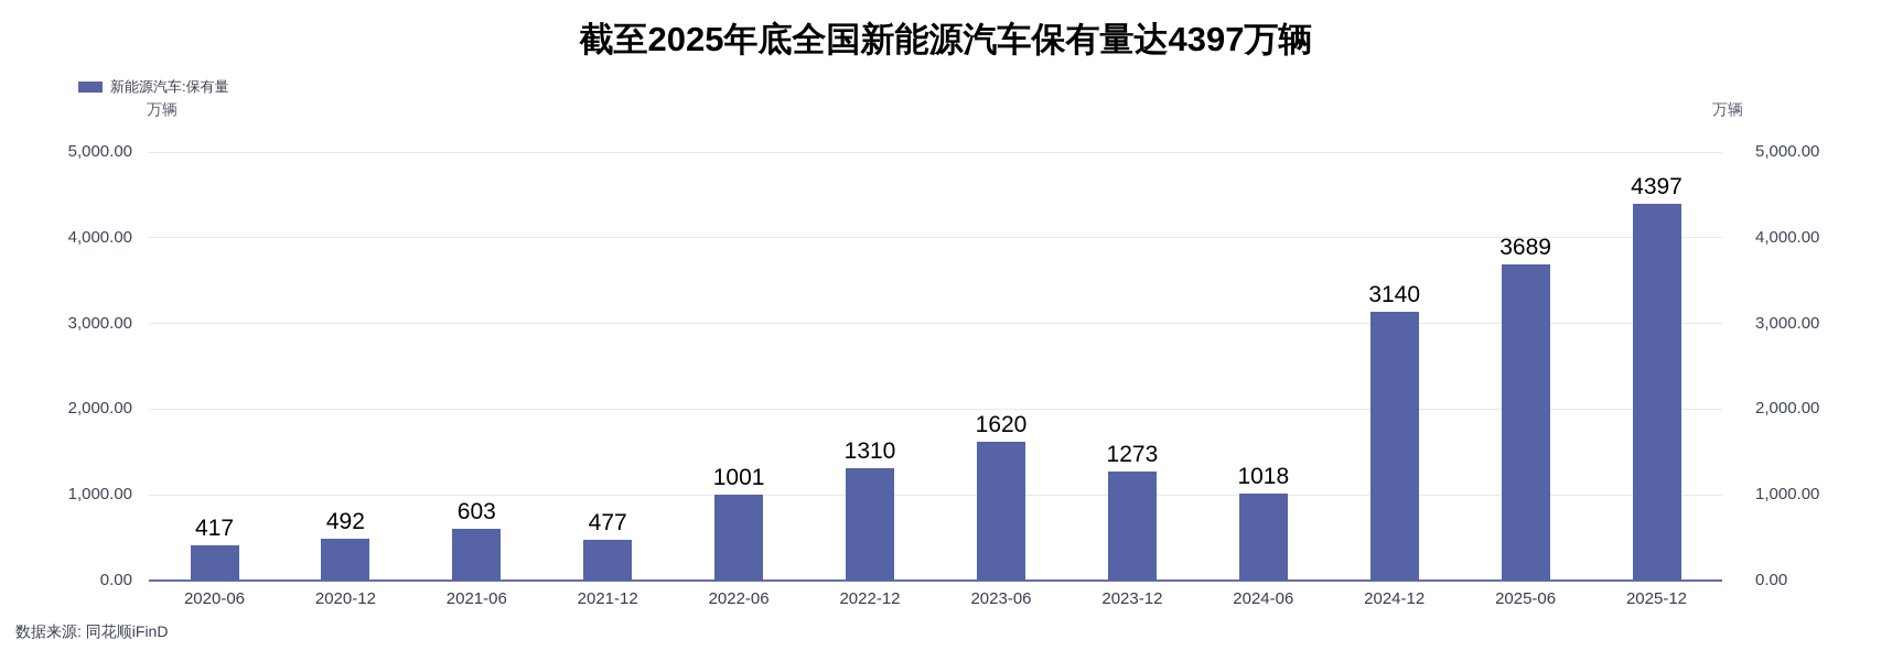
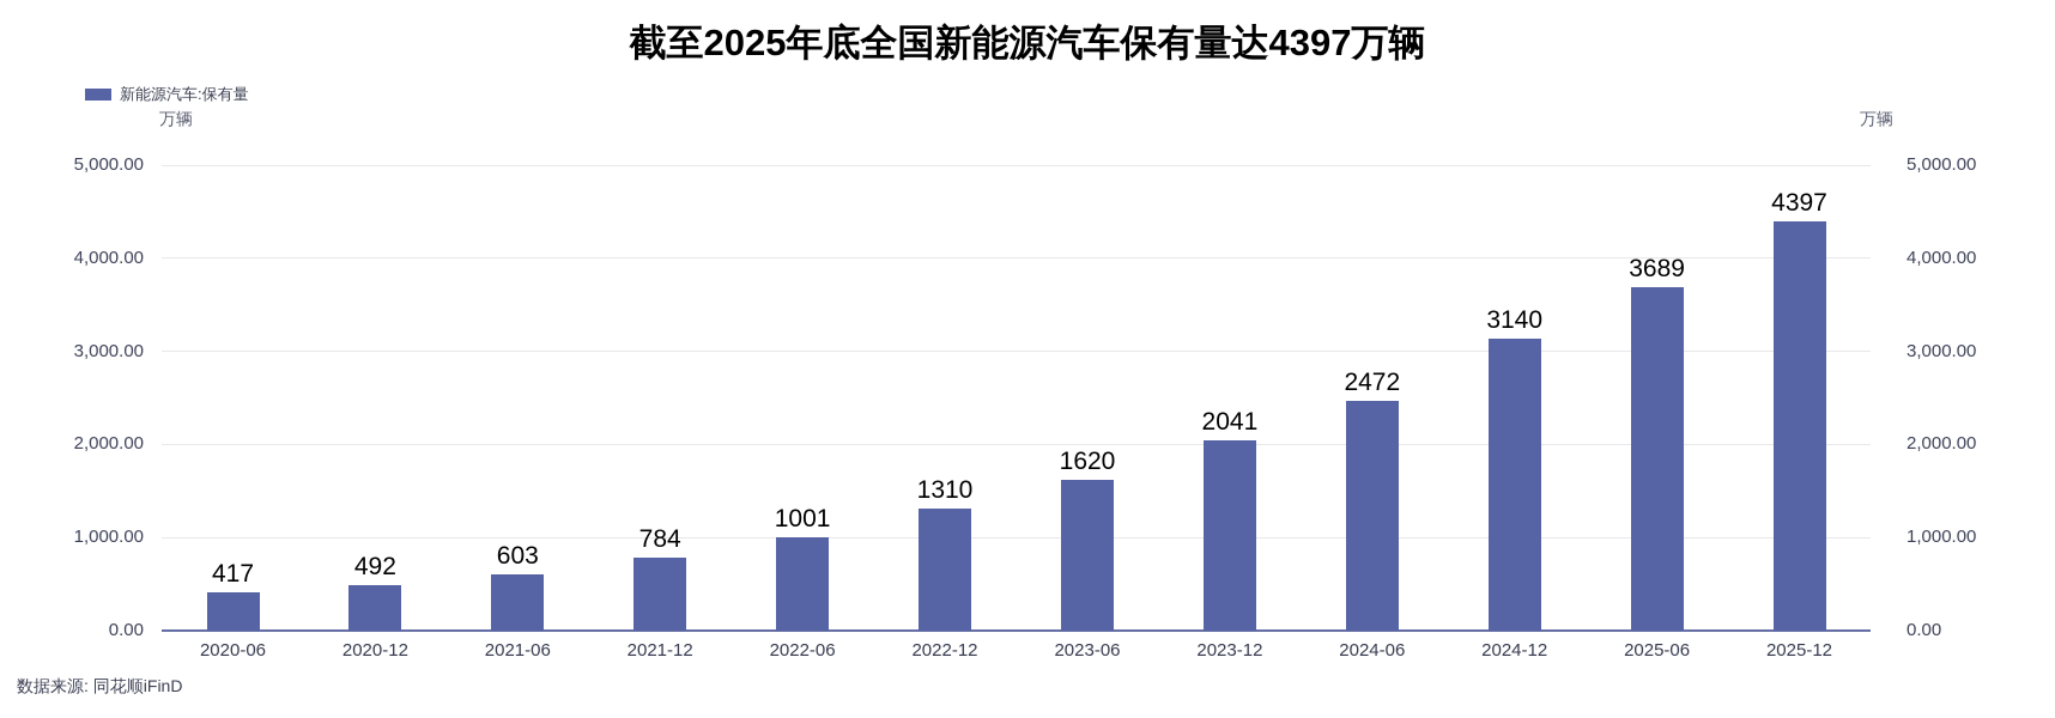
2021-12: 477 -> 784
2023-12: 1273 -> 2041
2024-06: 1018 -> 2472
